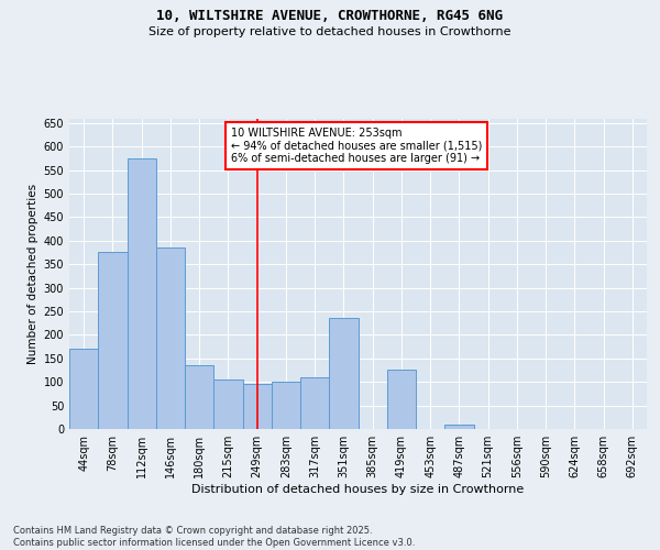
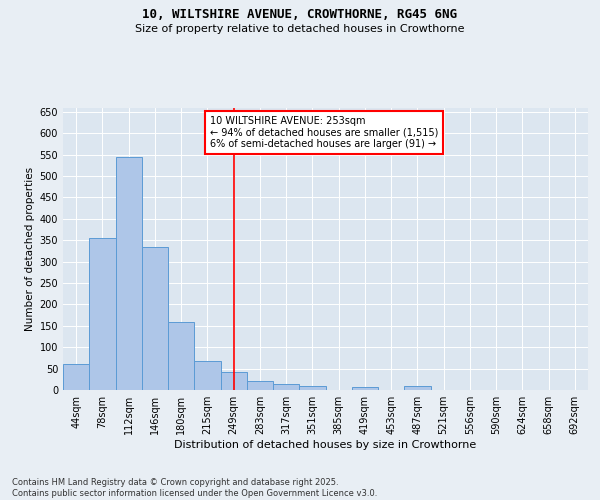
44sqm: 170 -> 60
78sqm: 375 -> 355
112sqm: 575 -> 545
146sqm: 385 -> 335
180sqm: 135 -> 158
215sqm: 105 -> 68
249sqm: 95 -> 42
283sqm: 100 -> 22
317sqm: 110 -> 15
351sqm: 235 -> 9
419sqm: 125 -> 8
